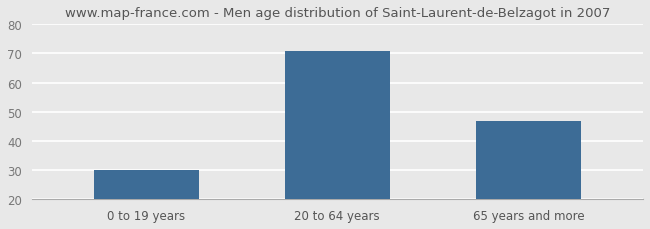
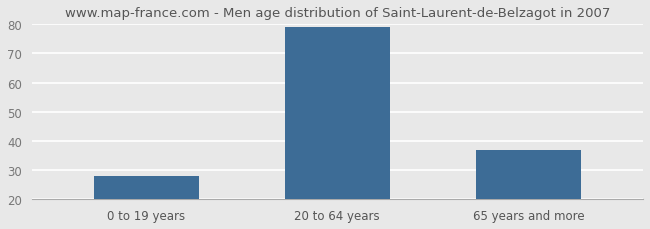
0 to 19 years: 30 -> 28
20 to 64 years: 71 -> 79
65 years and more: 47 -> 37
